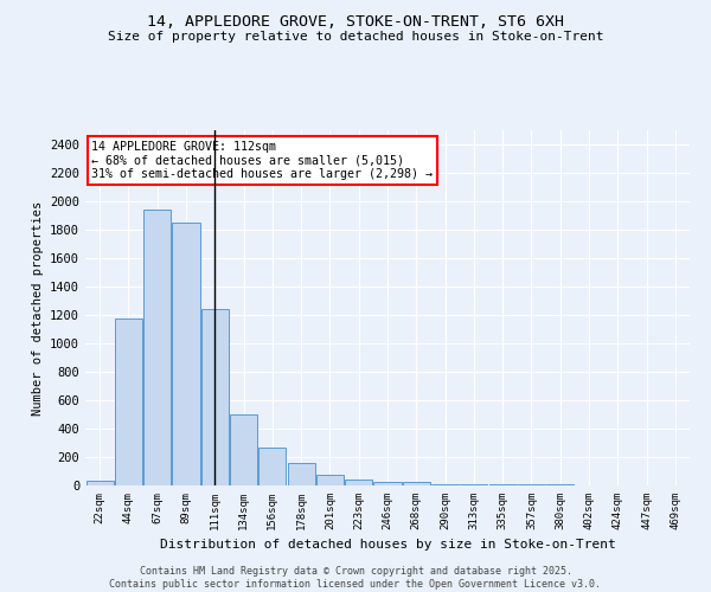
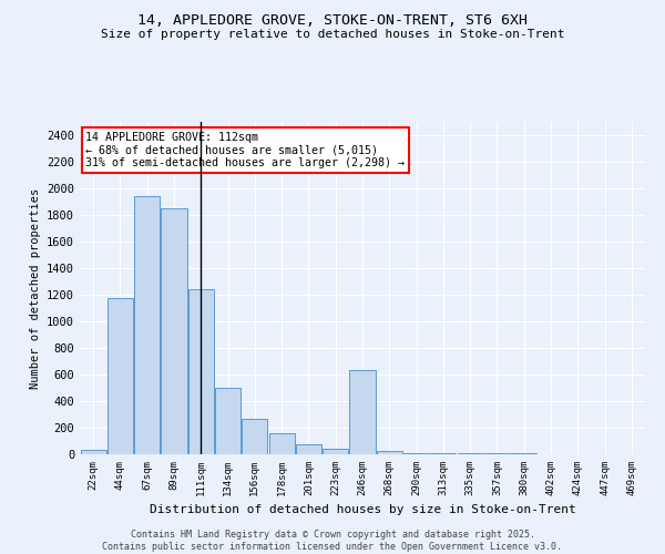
246sqm: 30 -> 630
